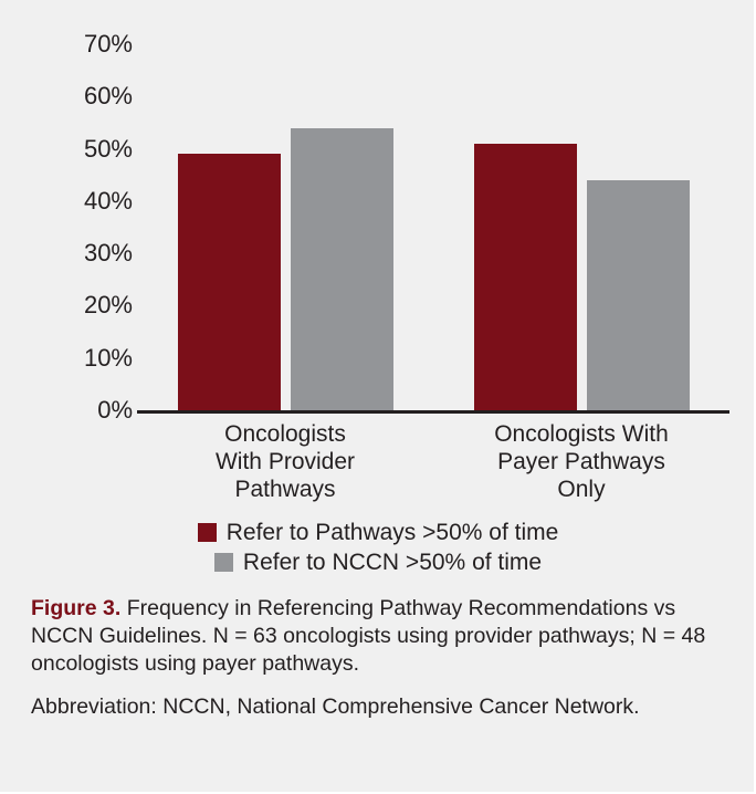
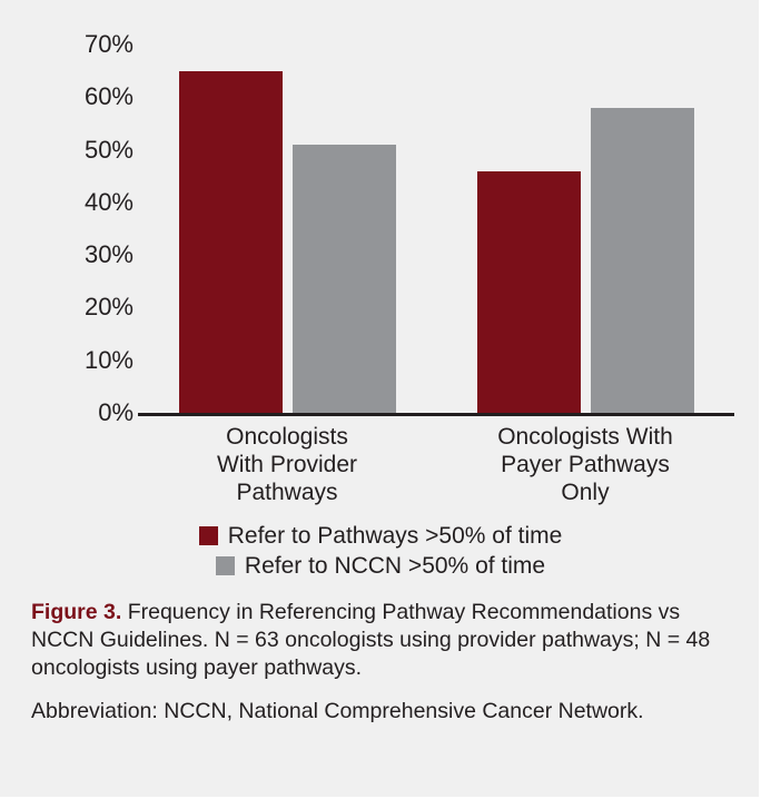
Refer to Pathways >50% of time/Oncologists With Provider Pathways: 49% -> 65%
Refer to NCCN >50% of time/Oncologists With Provider Pathways: 54% -> 51%
Refer to Pathways >50% of time/Oncologists With Payer Pathways Only: 51% -> 46%
Refer to NCCN >50% of time/Oncologists With Payer Pathways Only: 44% -> 58%
